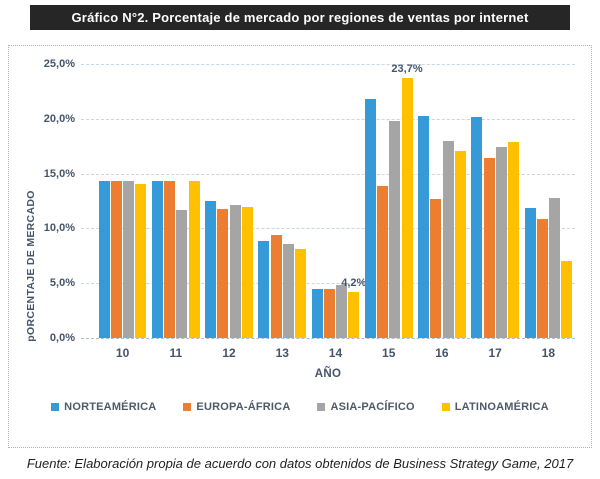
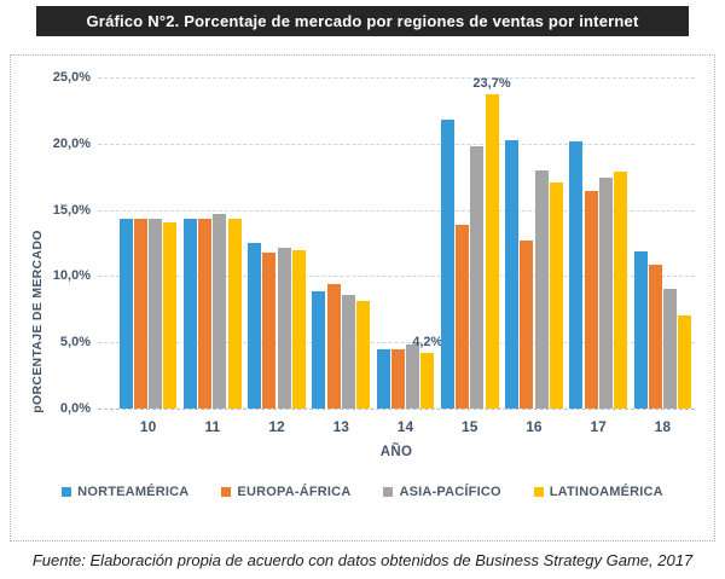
ASIA-PACÍFICO/11: 11,7% -> 14,7%
ASIA-PACÍFICO/18: 12,8% -> 9,0%
